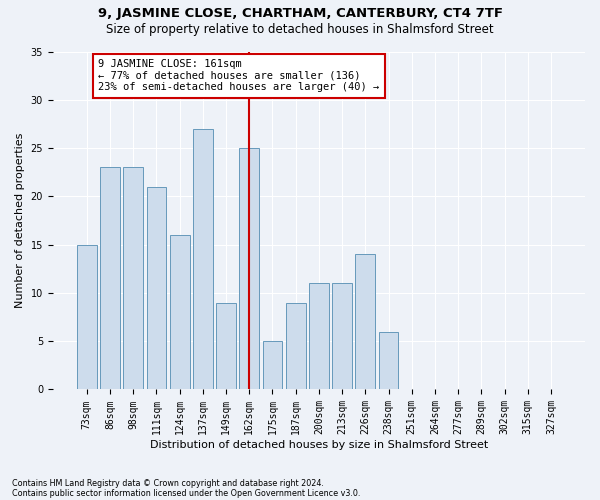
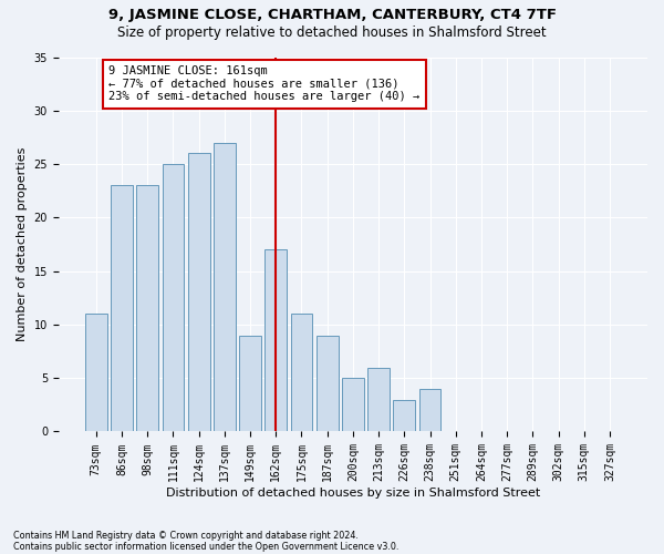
73sqm: 15 -> 11
111sqm: 21 -> 25
124sqm: 16 -> 26
162sqm: 25 -> 17
175sqm: 5 -> 11
200sqm: 11 -> 5
213sqm: 11 -> 6
226sqm: 14 -> 3
238sqm: 6 -> 4
